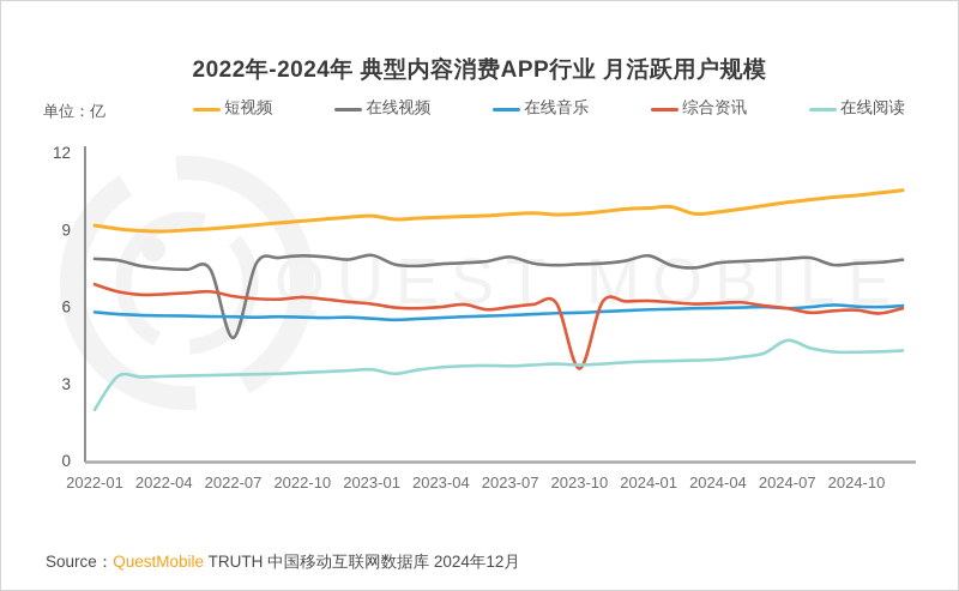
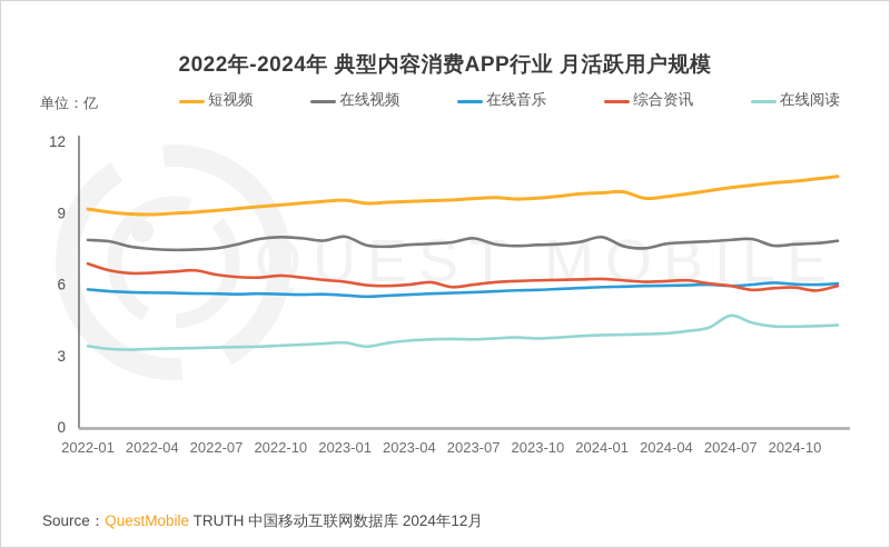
在线阅读/2022-01: 2.0 -> 3.4
在线视频/2022-07: 4.8 -> 7.5
综合资讯/2023-10: 3.6 -> 6.2
